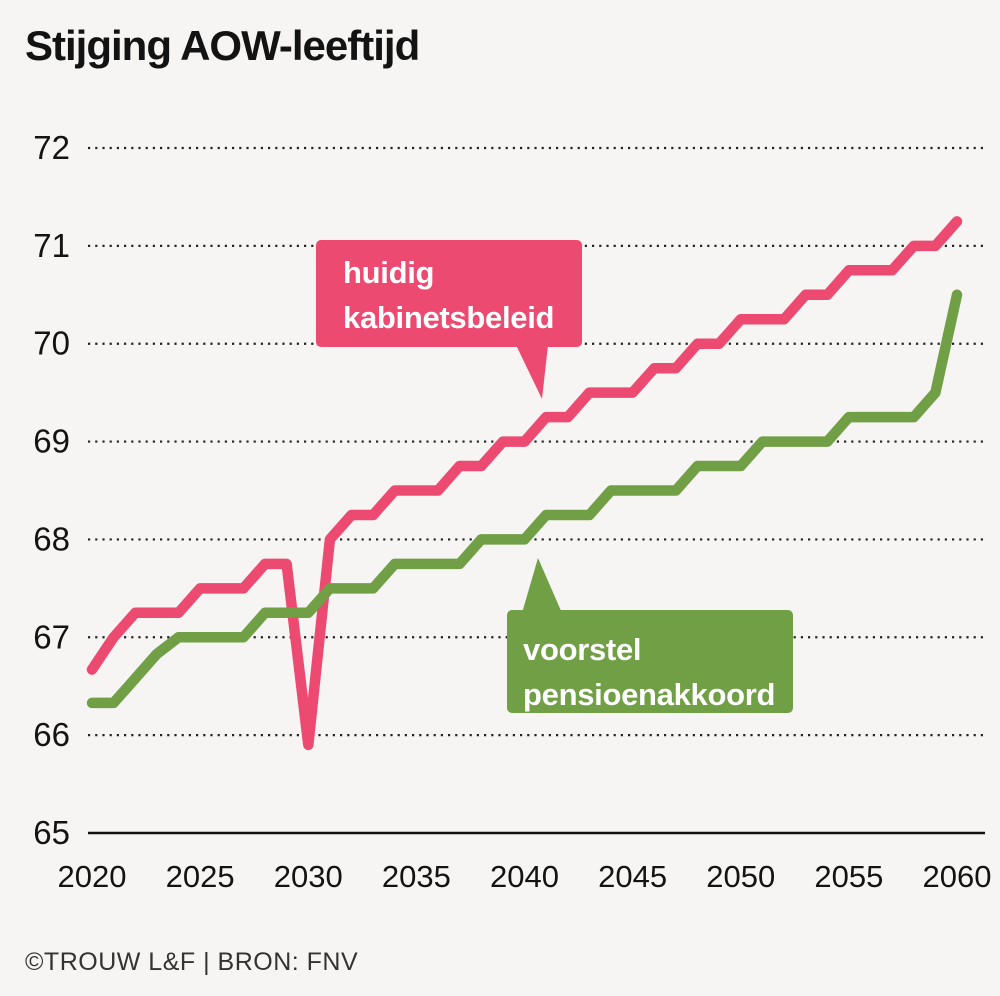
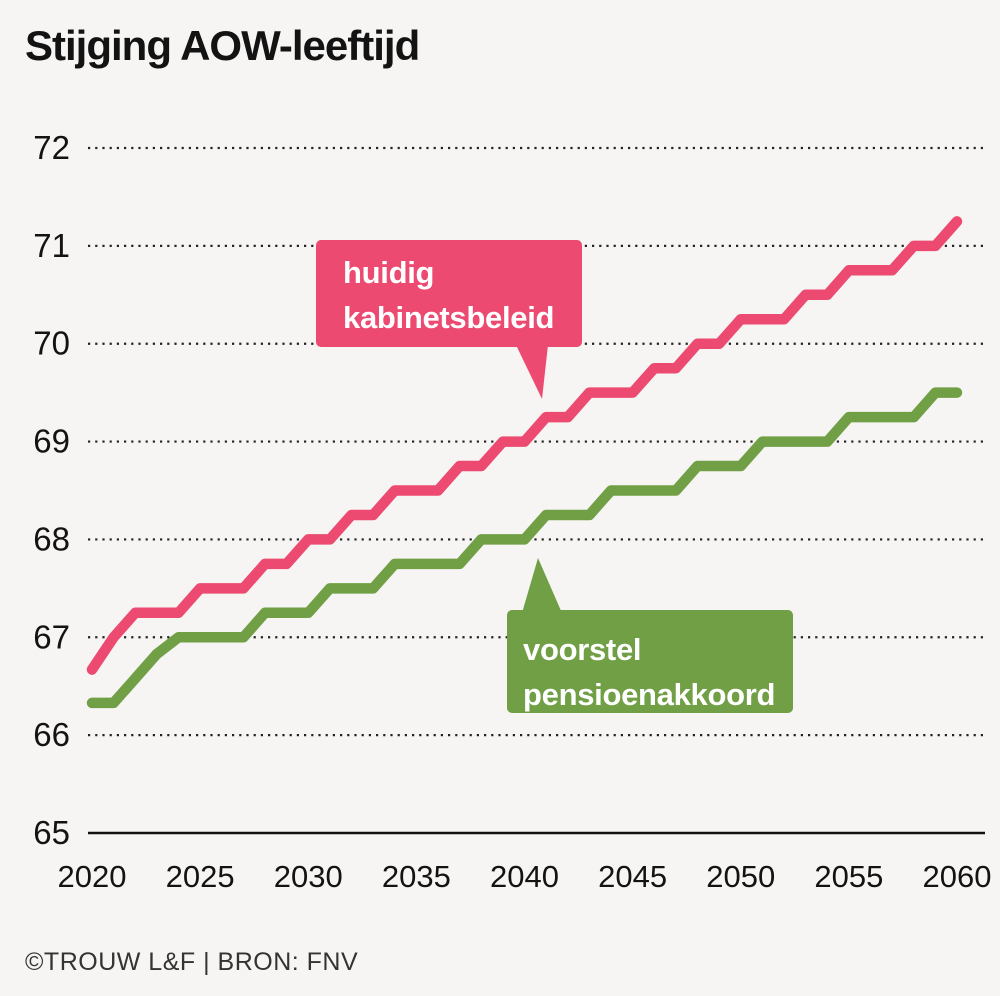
huidig kabinetsbeleid/2030: 65.9 -> 68.0
voorstel pensioenakkoord/2060: 70.5 -> 69.5
